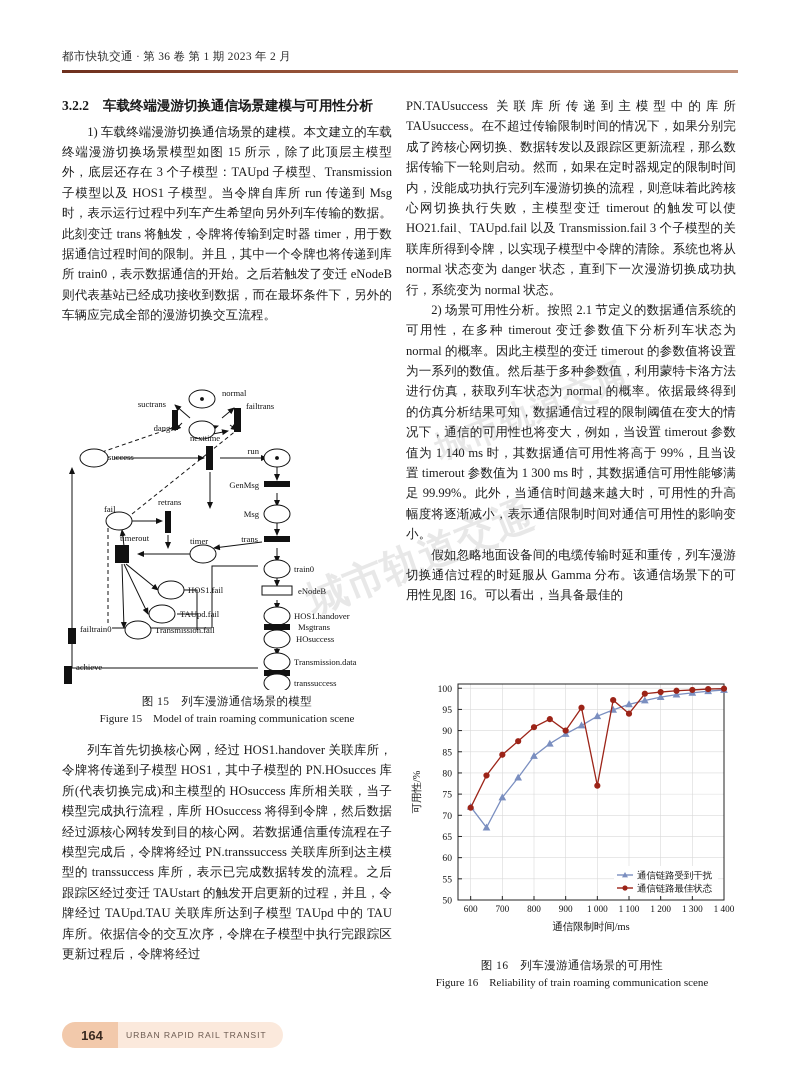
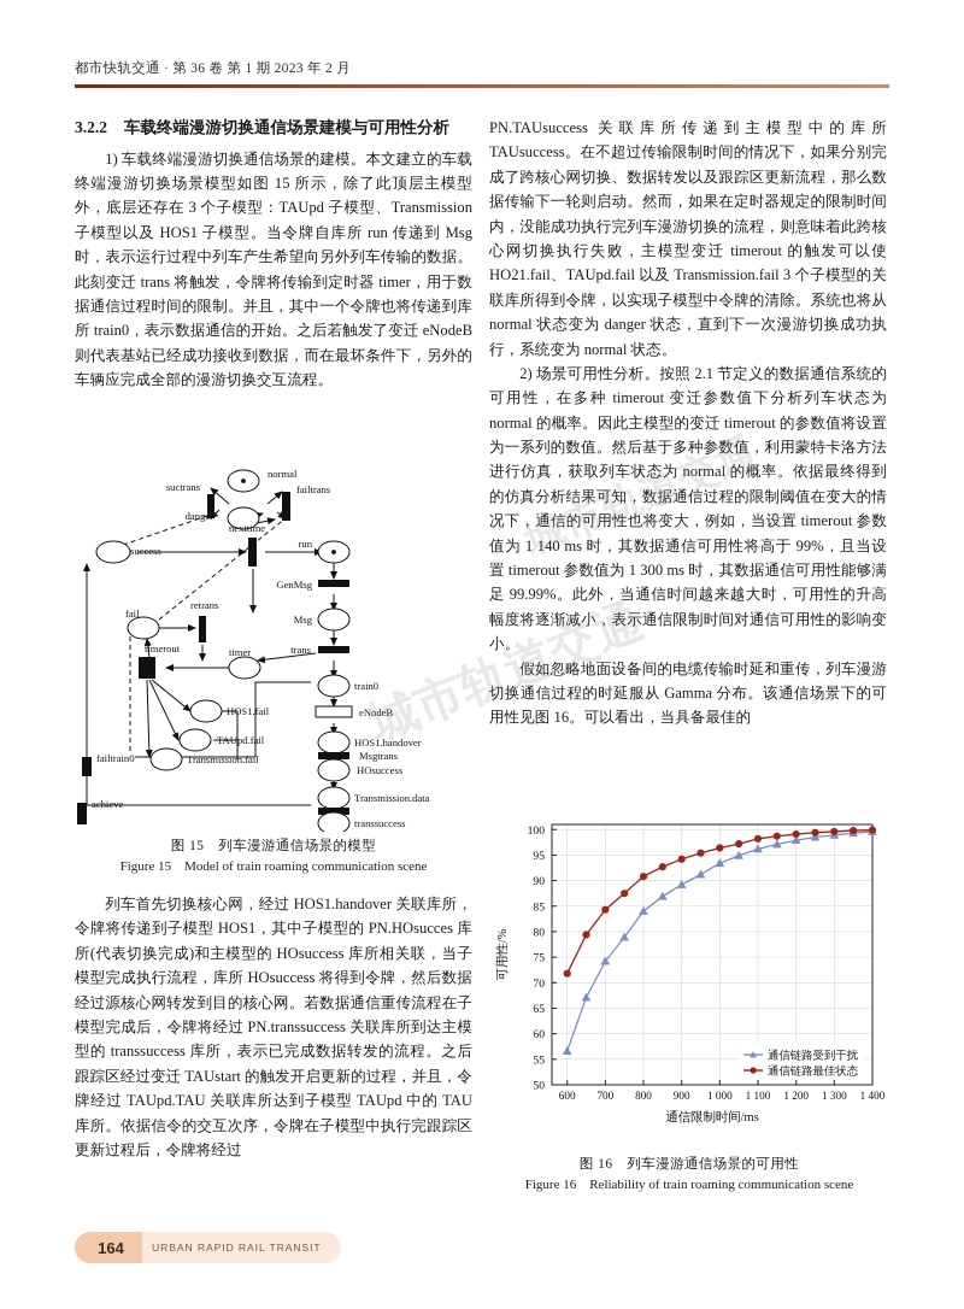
通信链路受到干扰/600: 72 -> 57
通信链路最佳状态/900: 90 -> 94
通信链路最佳状态/1000: 77 -> 96
通信链路最佳状态/1100: 94 -> 98
